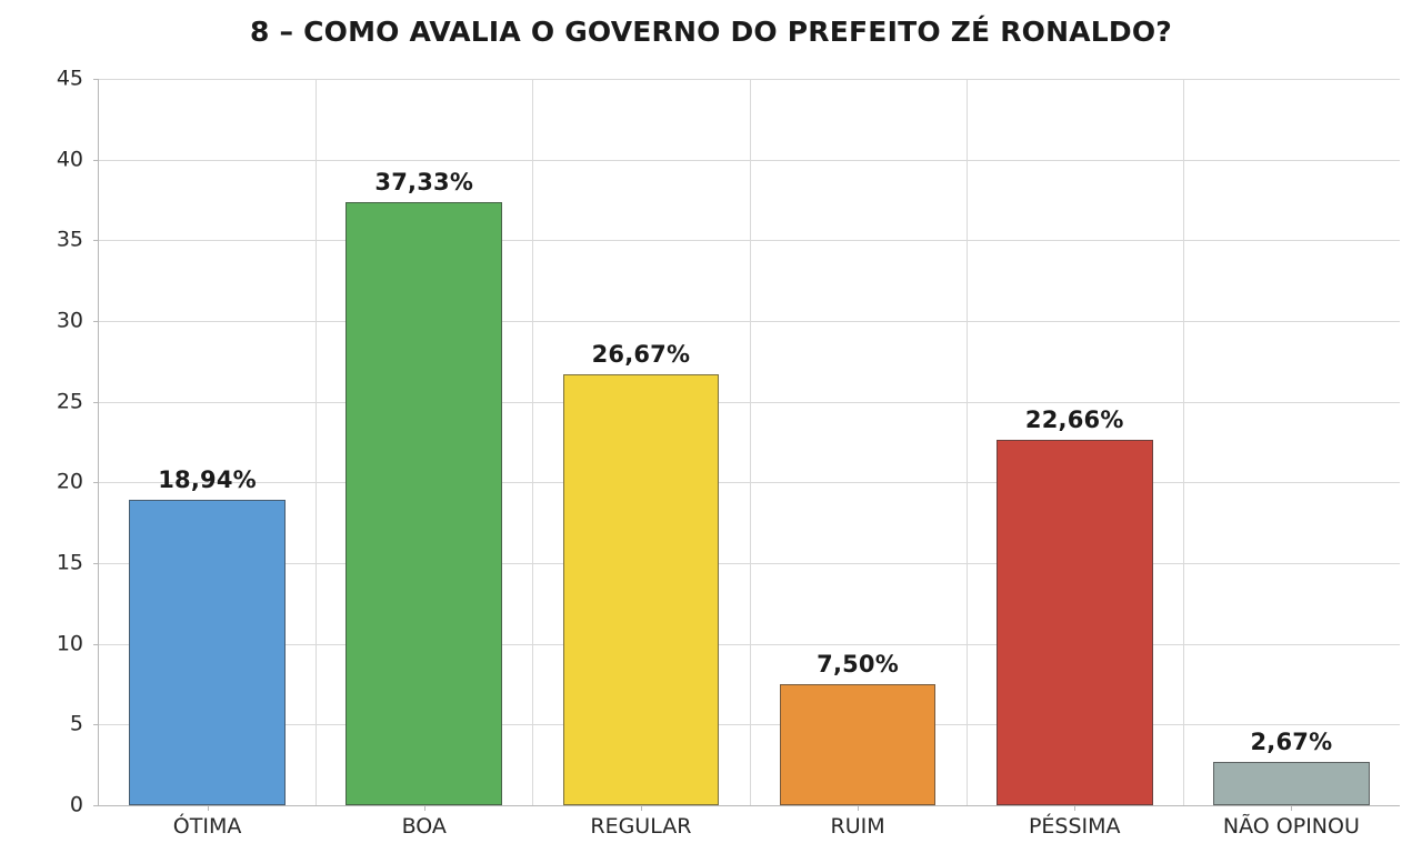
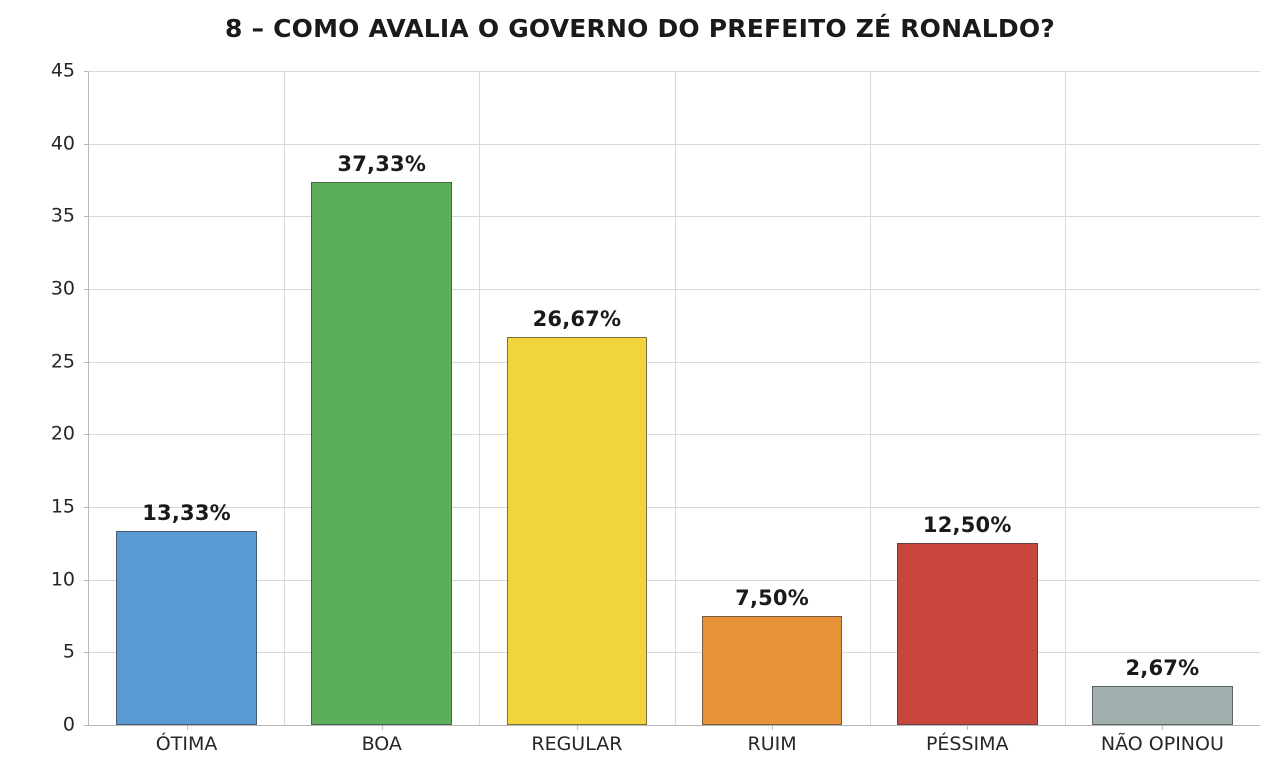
ÓTIMA: 18,94% -> 13,33%
PÉSSIMA: 22,66% -> 12,50%
